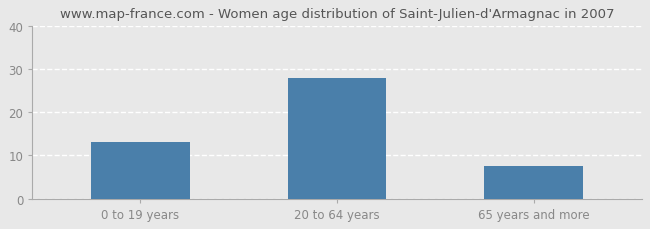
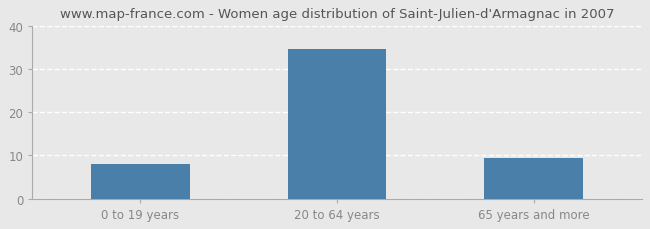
0 to 19 years: 13.0 -> 8.0
20 to 64 years: 28.0 -> 34.5
65 years and more: 7.5 -> 9.5
